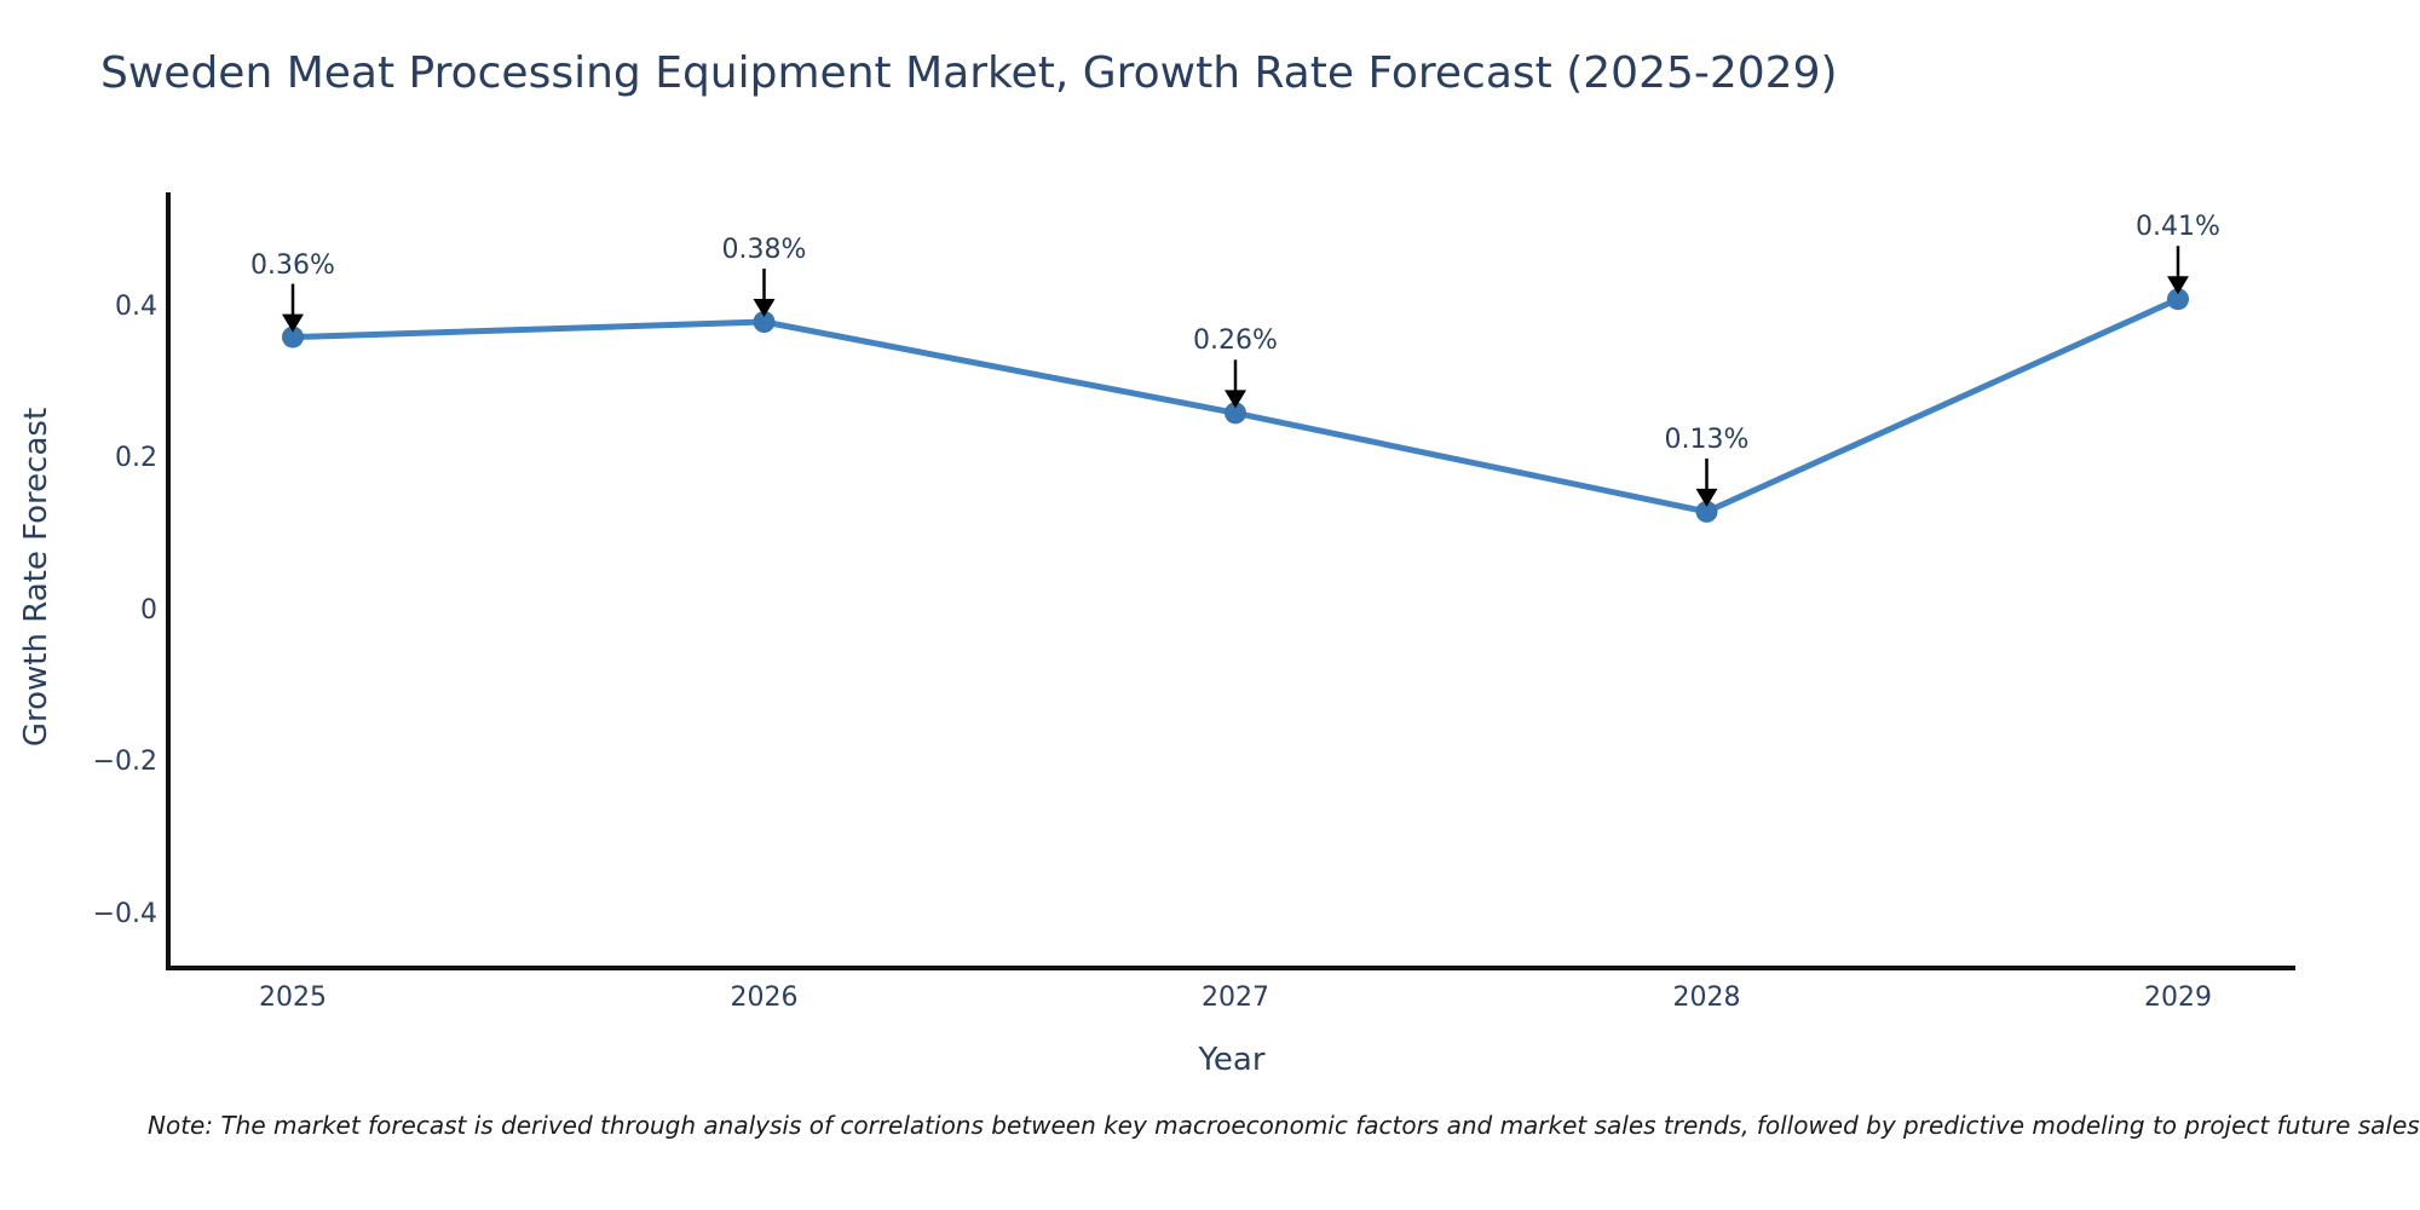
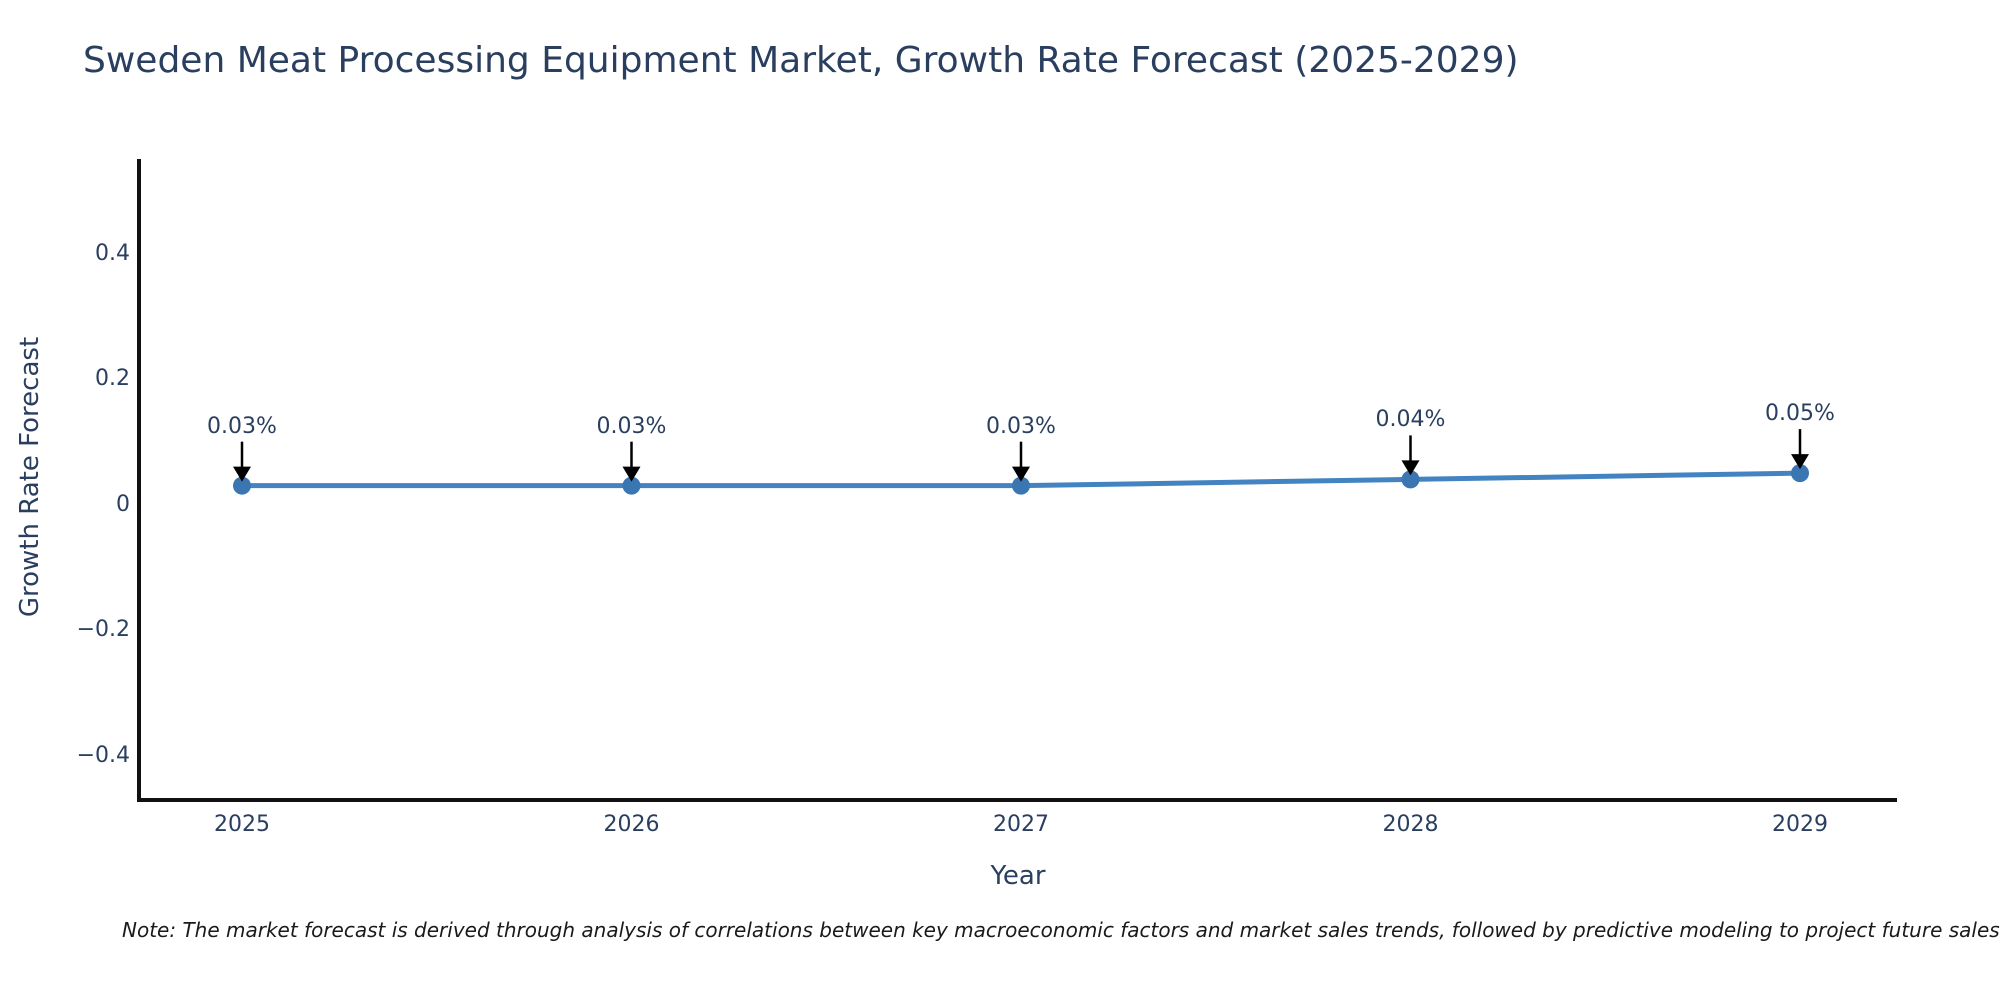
2025: 0.36% -> 0.03%
2026: 0.38% -> 0.03%
2027: 0.26% -> 0.03%
2028: 0.13% -> 0.04%
2029: 0.41% -> 0.05%
